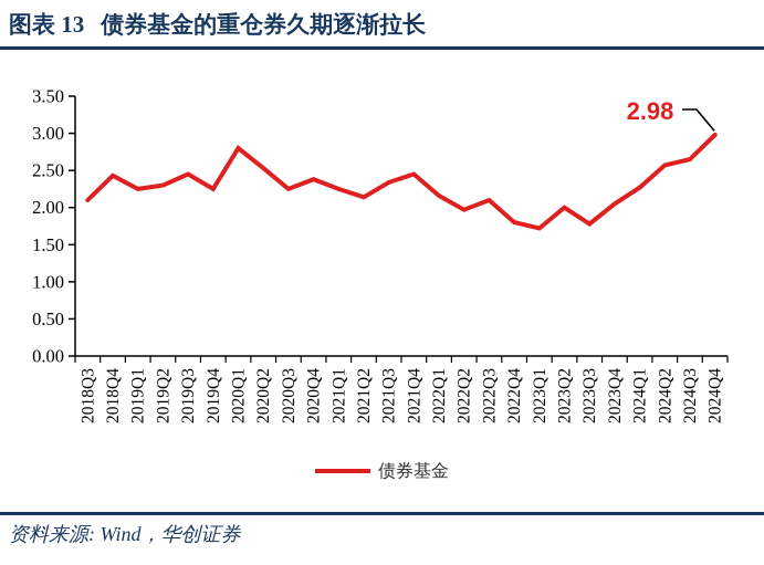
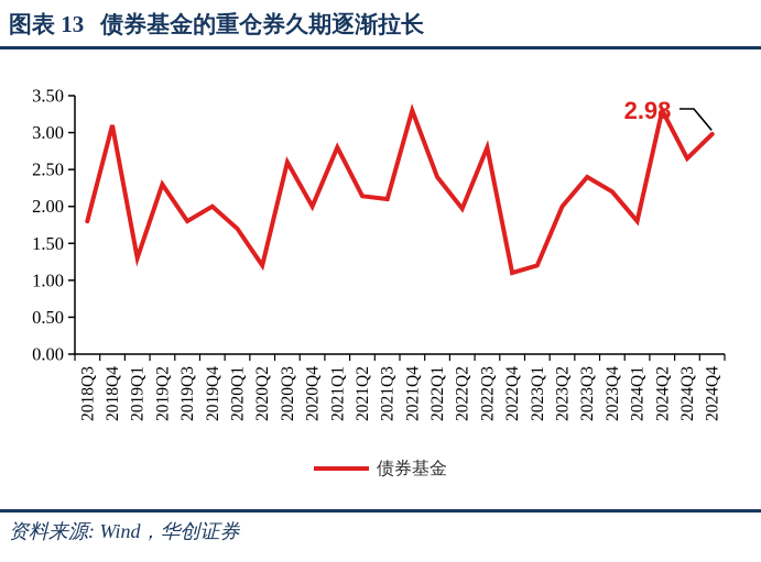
2018Q3: 2.1 -> 1.8
2018Q4: 2.4 -> 3.1
2019Q1: 2.2 -> 1.3
2019Q3: 2.5 -> 1.8
2019Q4: 2.2 -> 2.0
2020Q1: 2.8 -> 1.7
2020Q2: 2.5 -> 1.2
2020Q3: 2.2 -> 2.6
2020Q4: 2.4 -> 2.0
2021Q1: 2.2 -> 2.8
2021Q3: 2.3 -> 2.1
2021Q4: 2.5 -> 3.3
2022Q1: 2.2 -> 2.4
2022Q3: 2.1 -> 2.8
2022Q4: 1.8 -> 1.1
2023Q1: 1.7 -> 1.2
2023Q3: 1.8 -> 2.4
2023Q4: 2.0 -> 2.2
2024Q1: 2.3 -> 1.8
2024Q2: 2.6 -> 3.3
